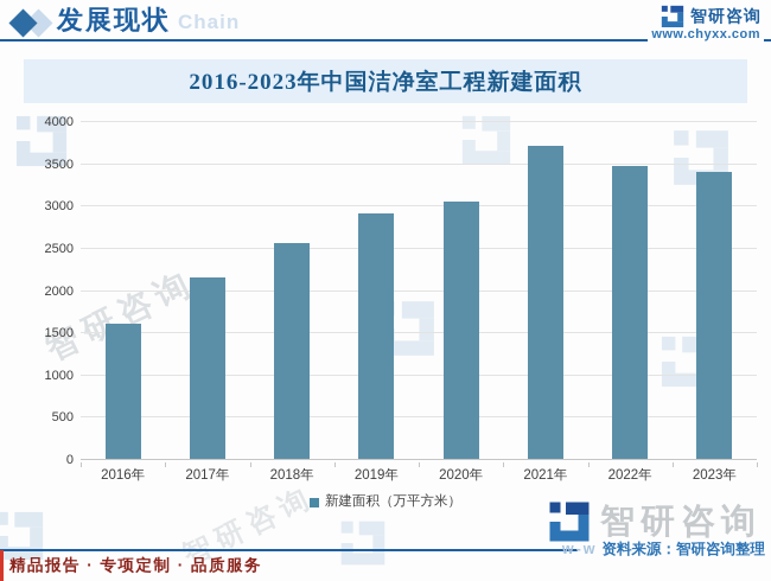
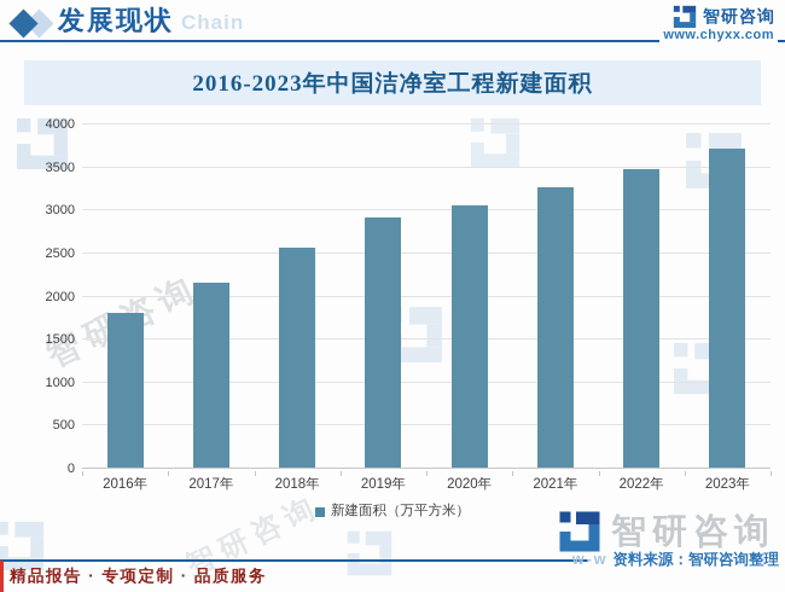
2016年: 1600 -> 1800
2021年: 3700 -> 3300
2023年: 3400 -> 3700
